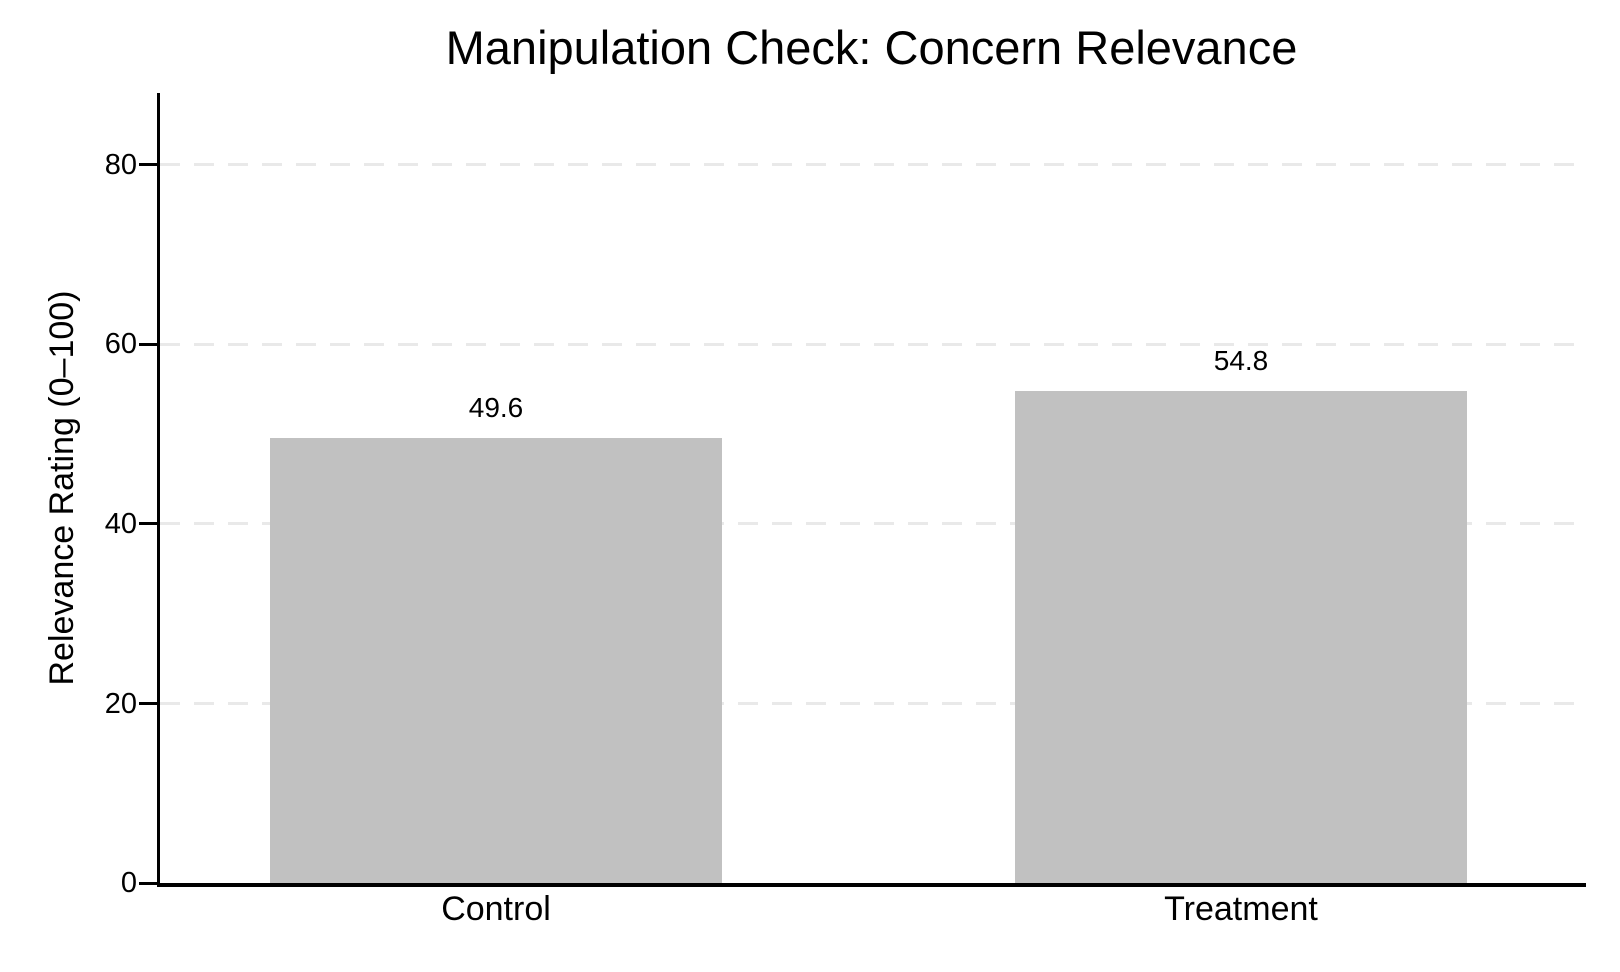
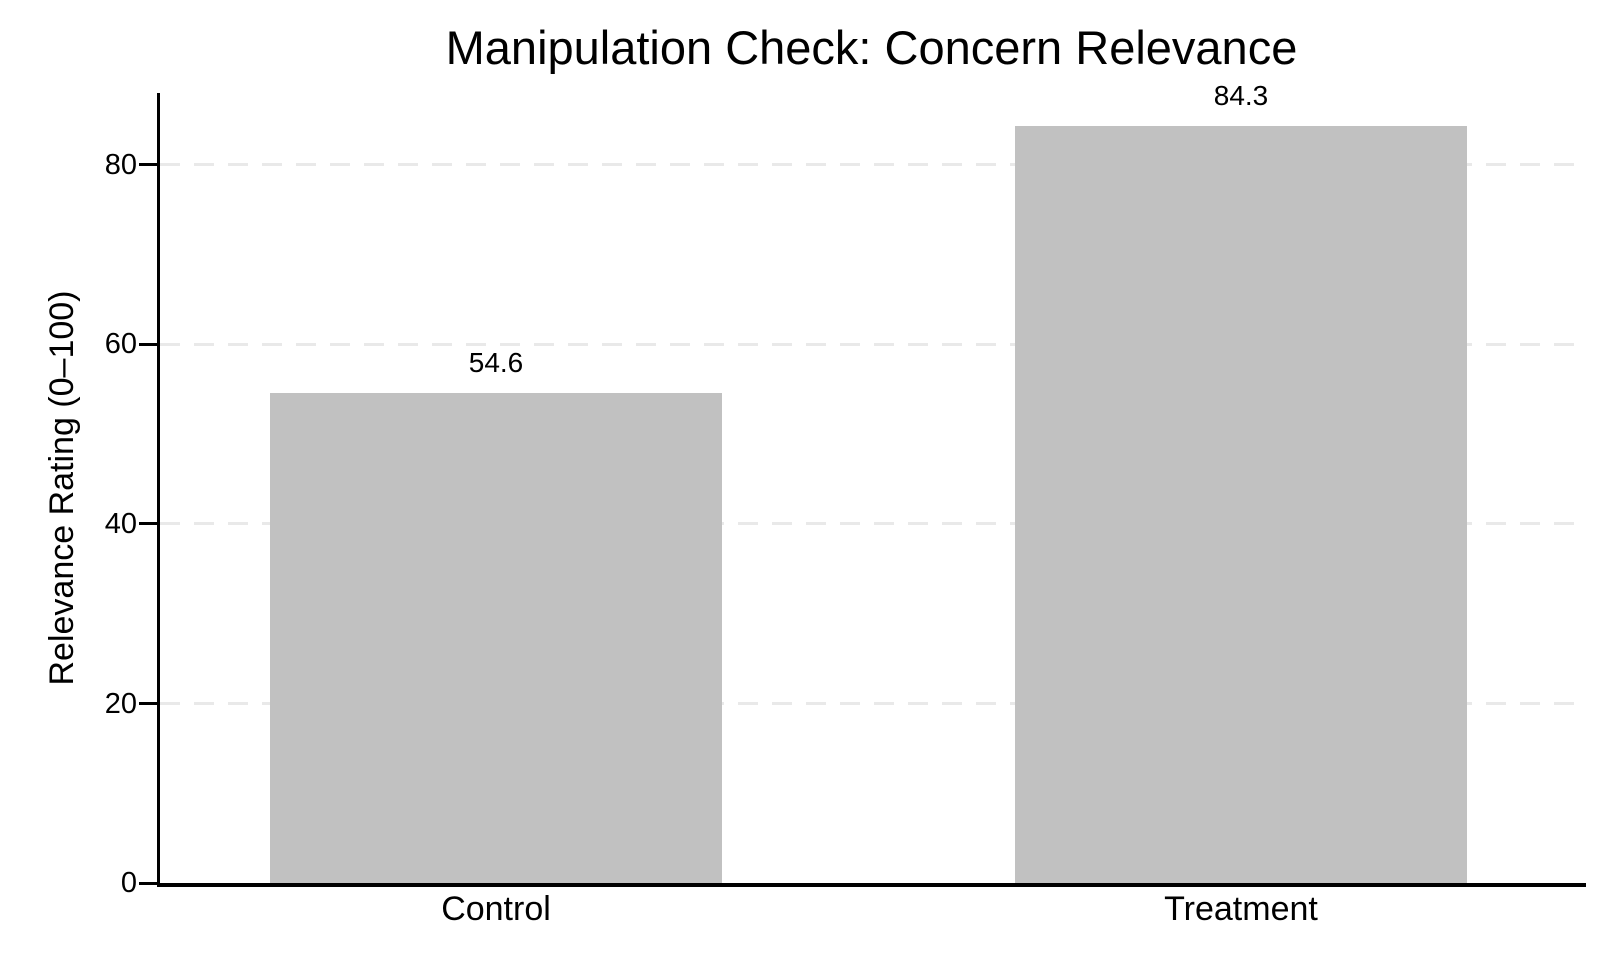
Control: 49.6 -> 54.6
Treatment: 54.8 -> 84.3
